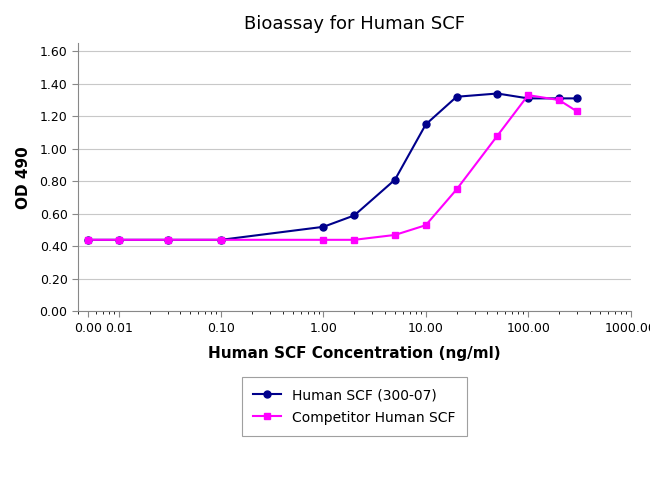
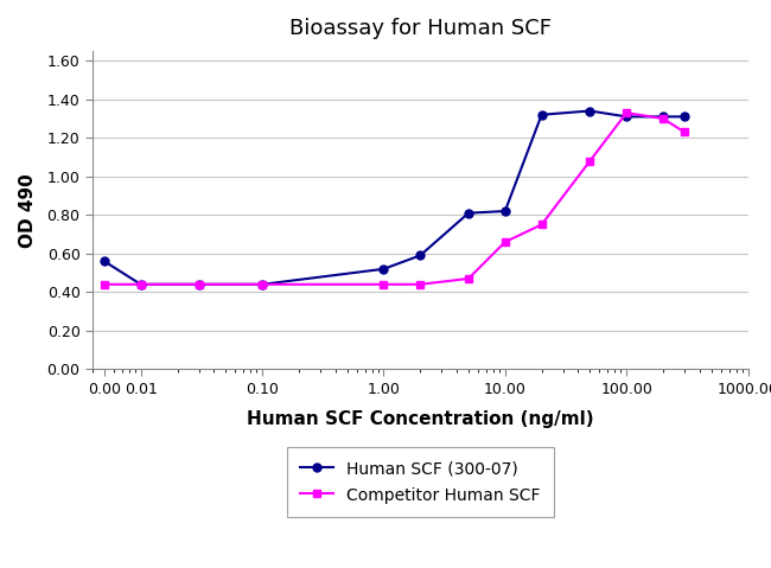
Human SCF (300-07)/0.00: 0.44 -> 0.56
Human SCF (300-07)/10.00: 1.15 -> 0.82
Competitor Human SCF/10.00: 0.53 -> 0.66
